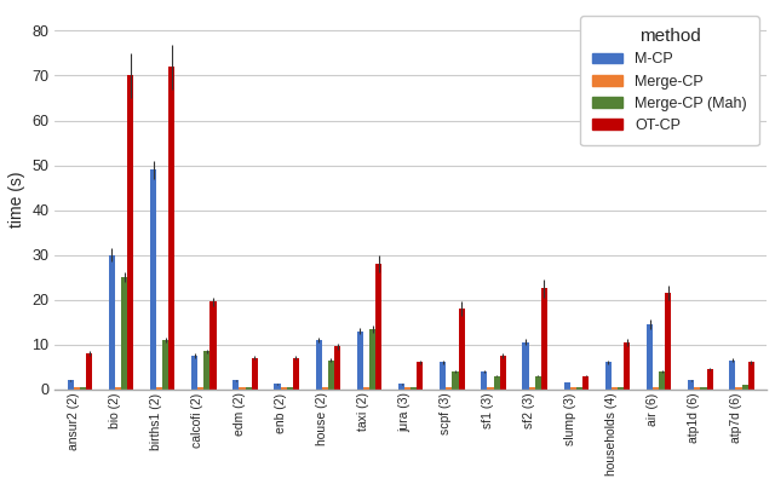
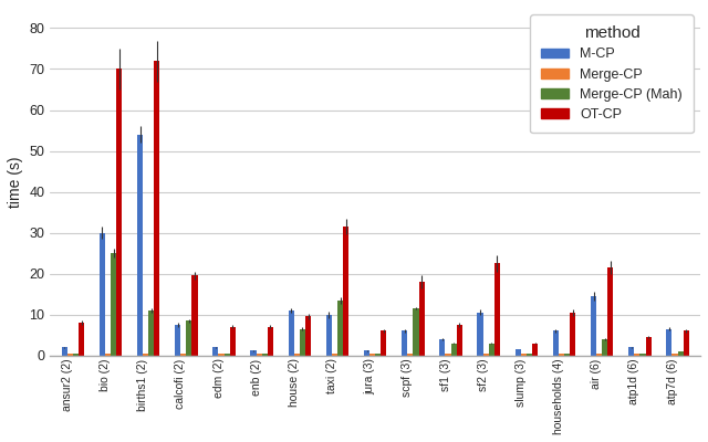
M-CP/births1 (2): 49.0 -> 54.0
M-CP/taxi (2): 13.0 -> 10.0
OT-CP/taxi (2): 28.0 -> 31.5
Merge-CP (Mah)/scpf (3): 4.0 -> 11.5
